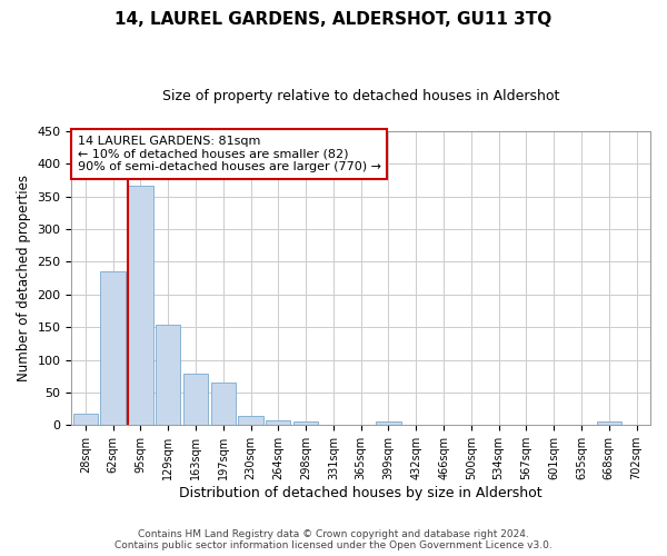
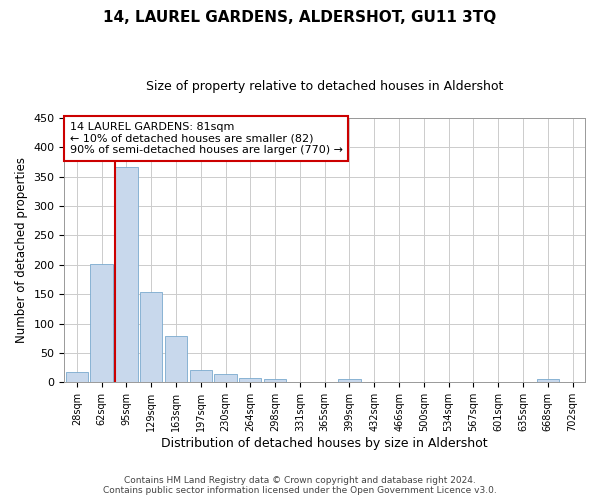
62sqm: 236 -> 202
197sqm: 66 -> 21
